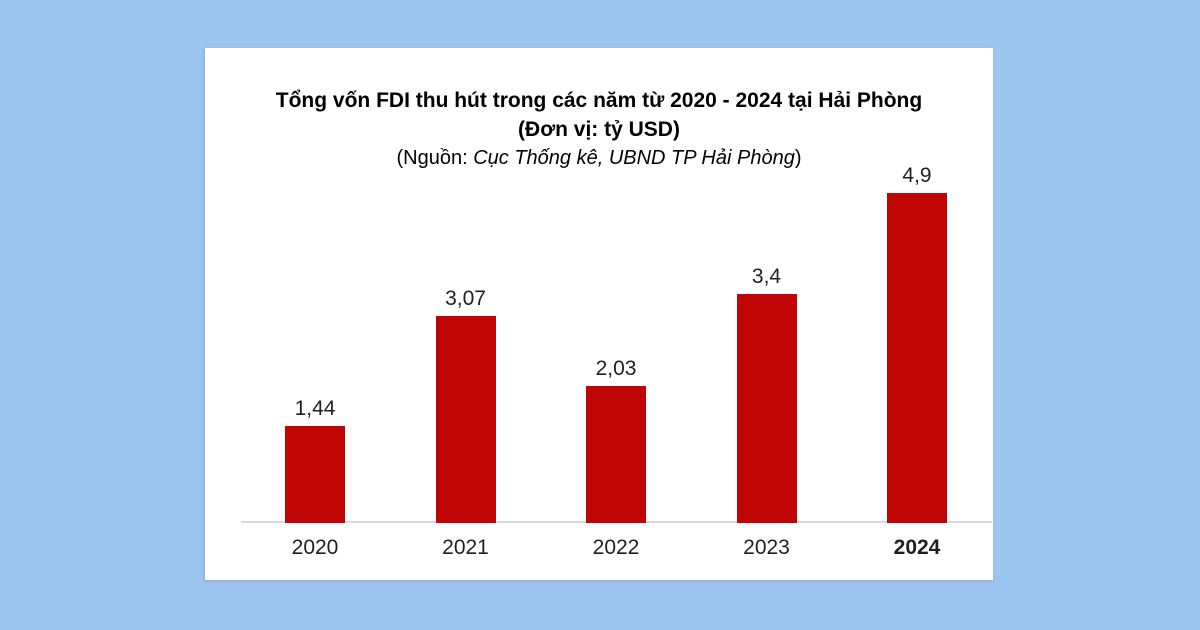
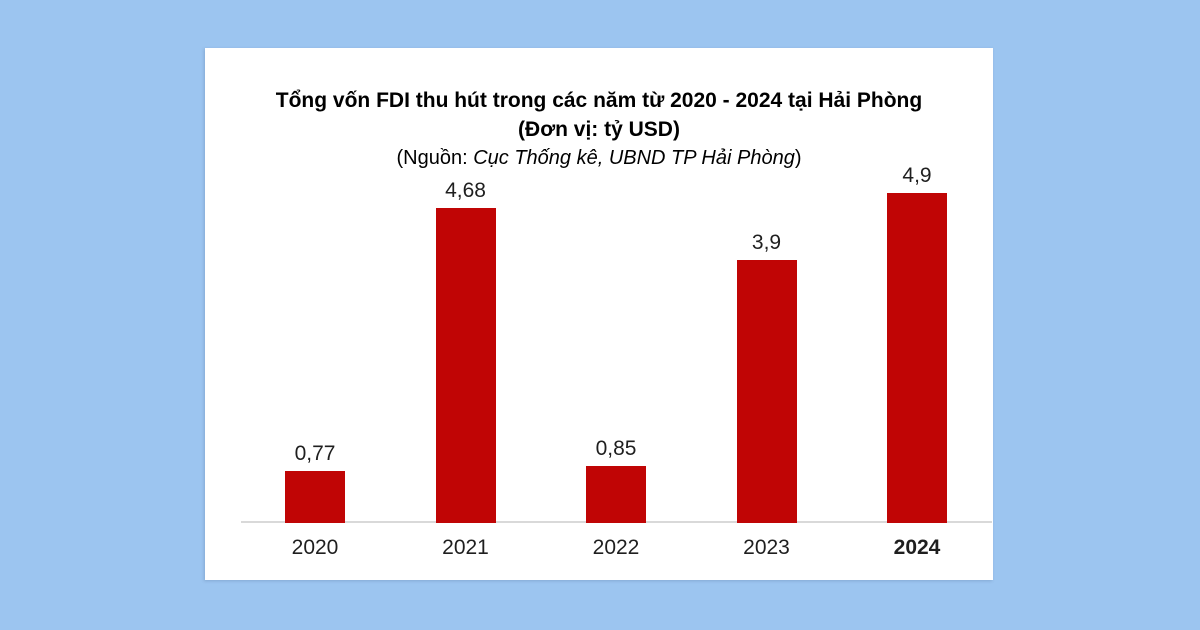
2020: 1,44 -> 0,77
2021: 3,07 -> 4,68
2022: 2,03 -> 0,85
2023: 3,4 -> 3,9
